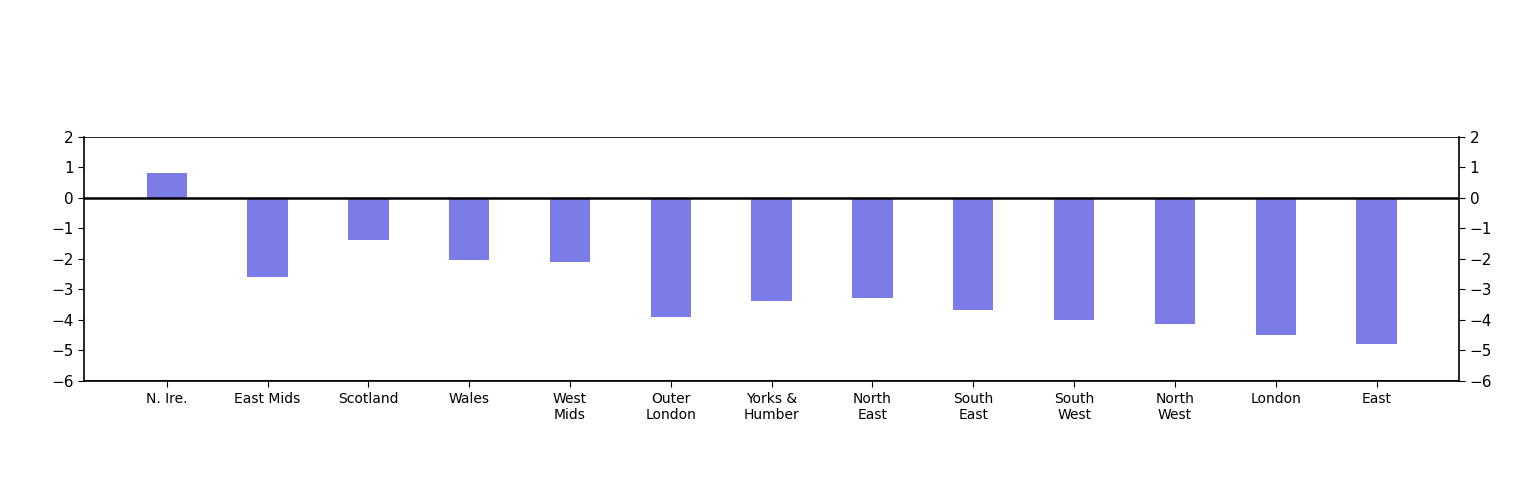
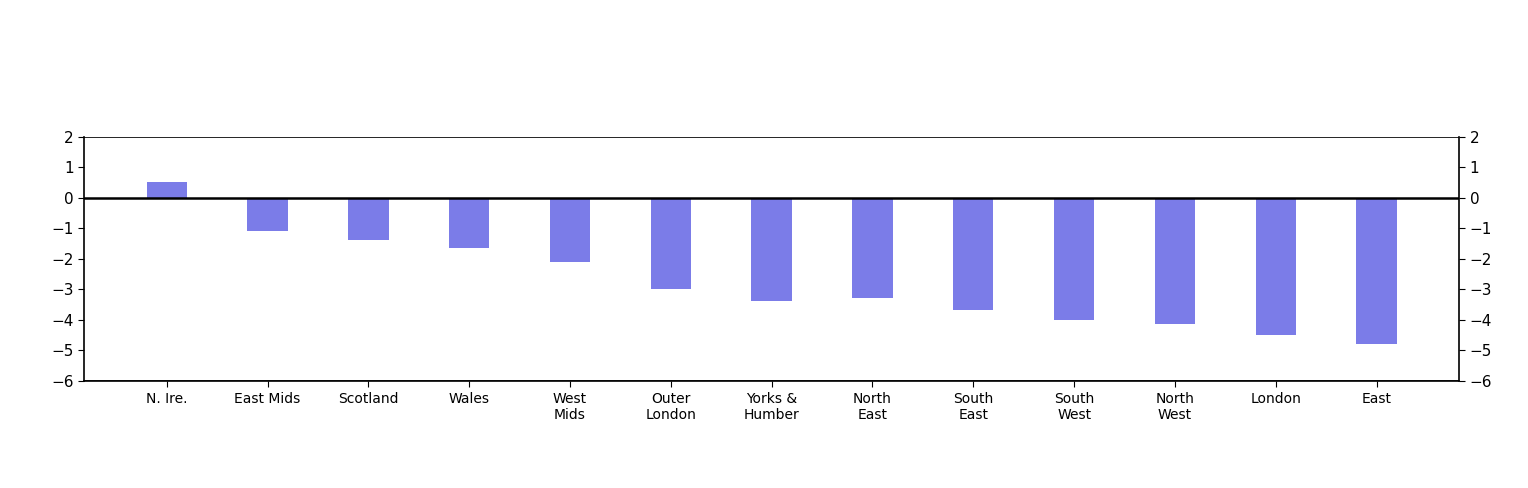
N. Ire.: 0.80 -> 0.50
East Mids: -2.60 -> -1.10
Wales: -2.05 -> -1.65
Outer London: -3.90 -> -3.00
